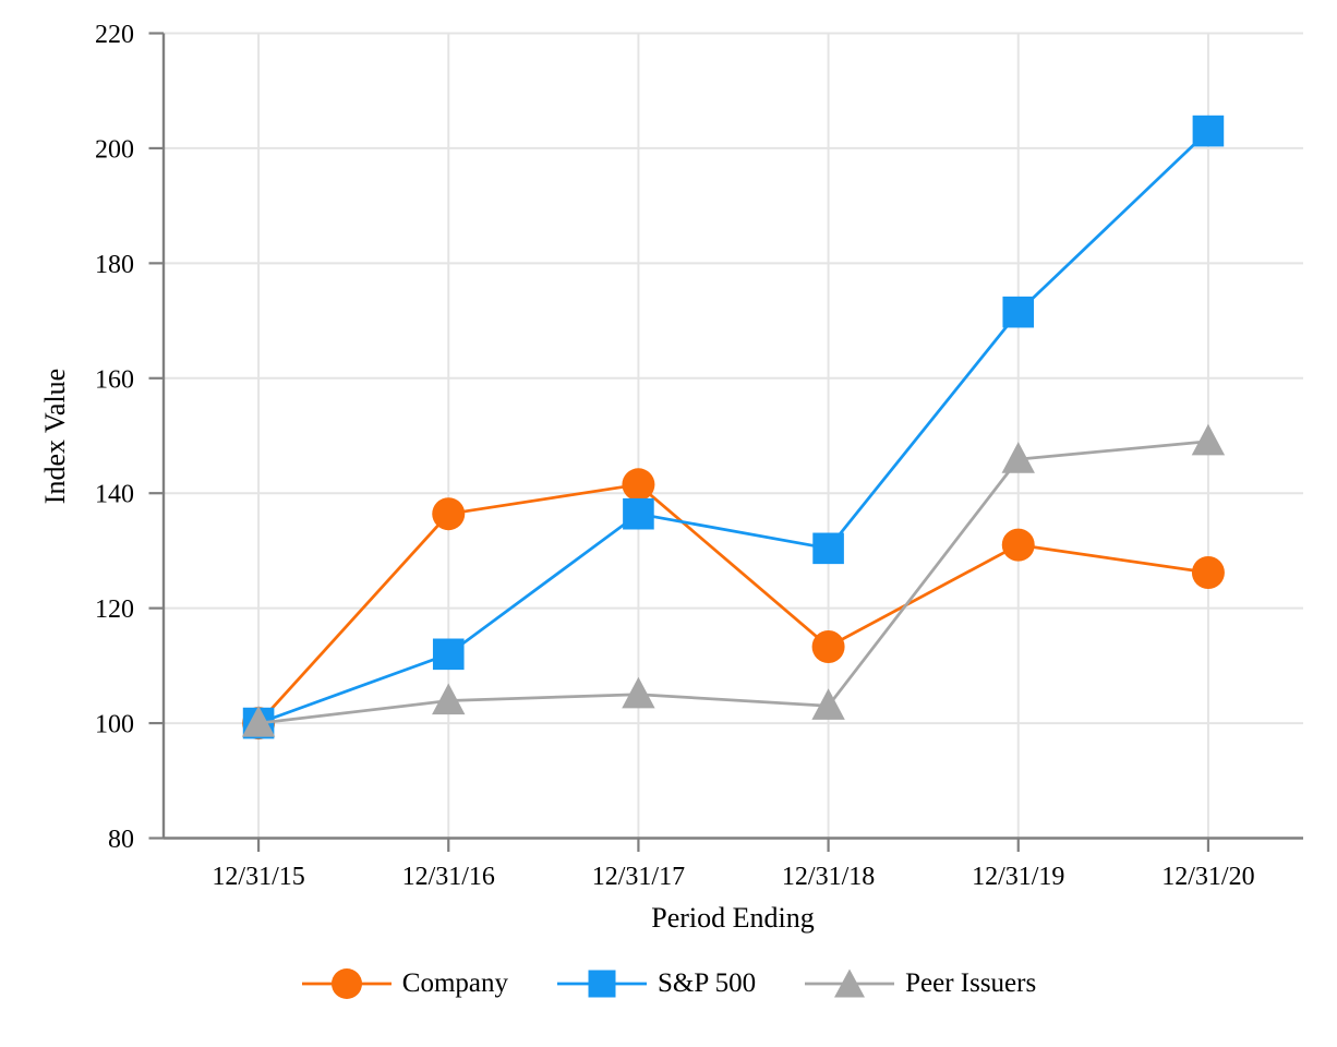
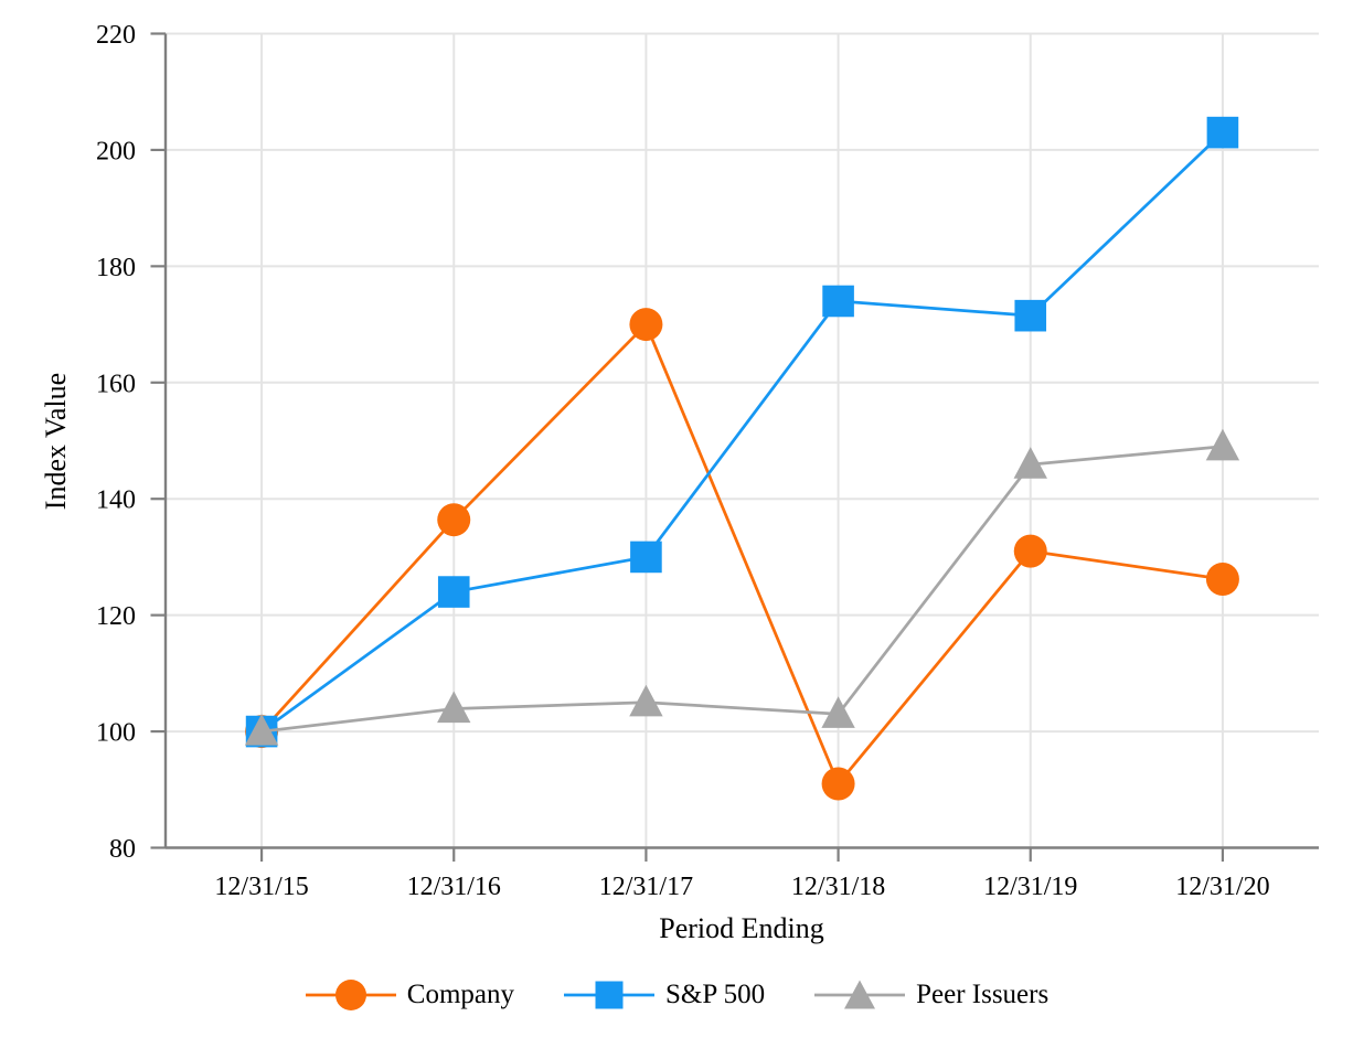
S&P 500/12/31/16: 112 -> 124
Company/12/31/17: 142 -> 170
S&P 500/12/31/17: 136 -> 130
Company/12/31/18: 113 -> 91
S&P 500/12/31/18: 130 -> 174
